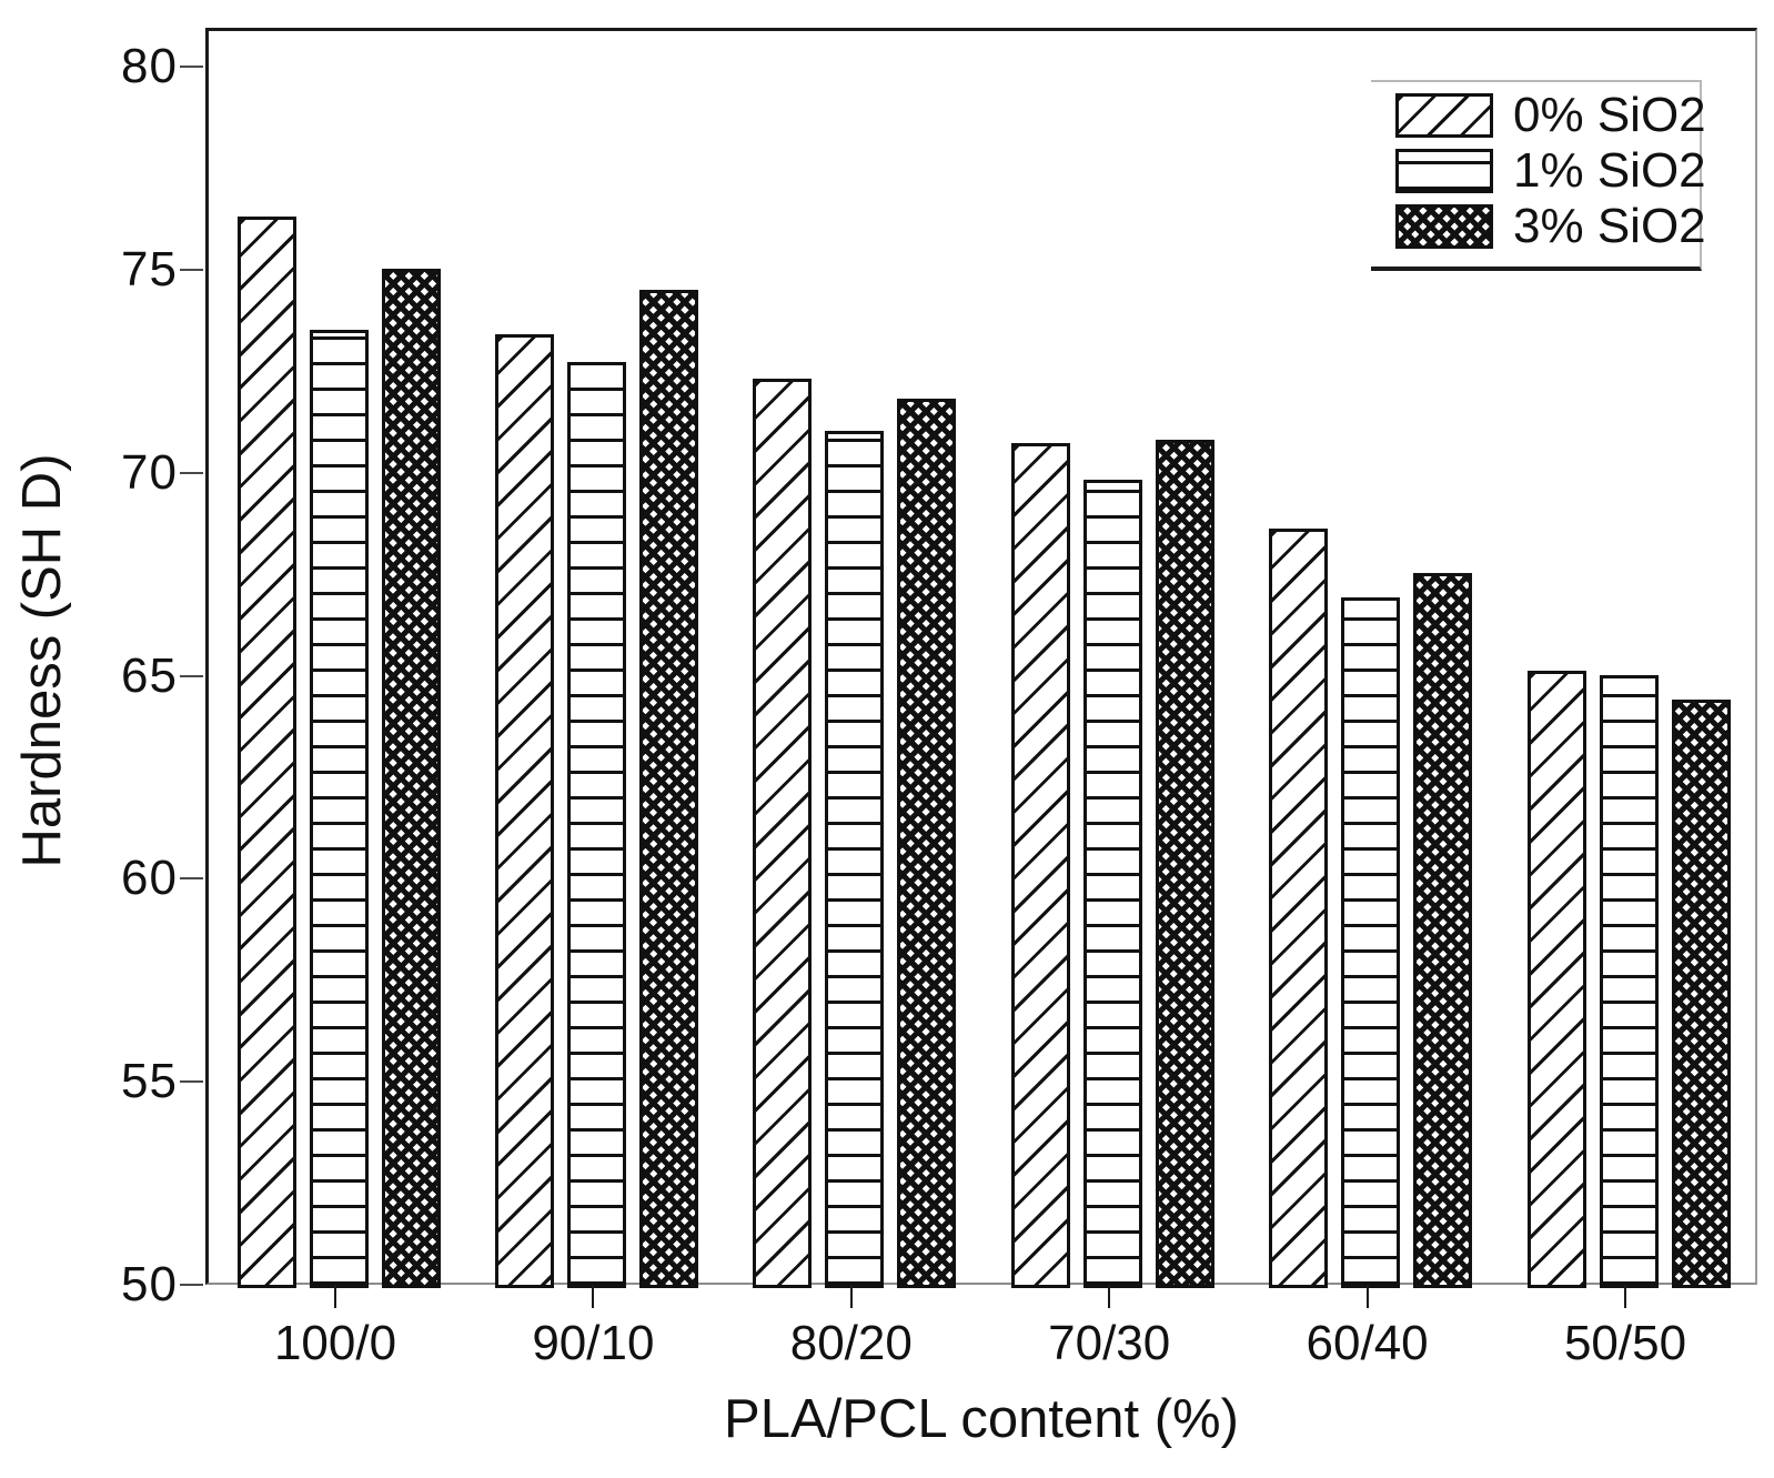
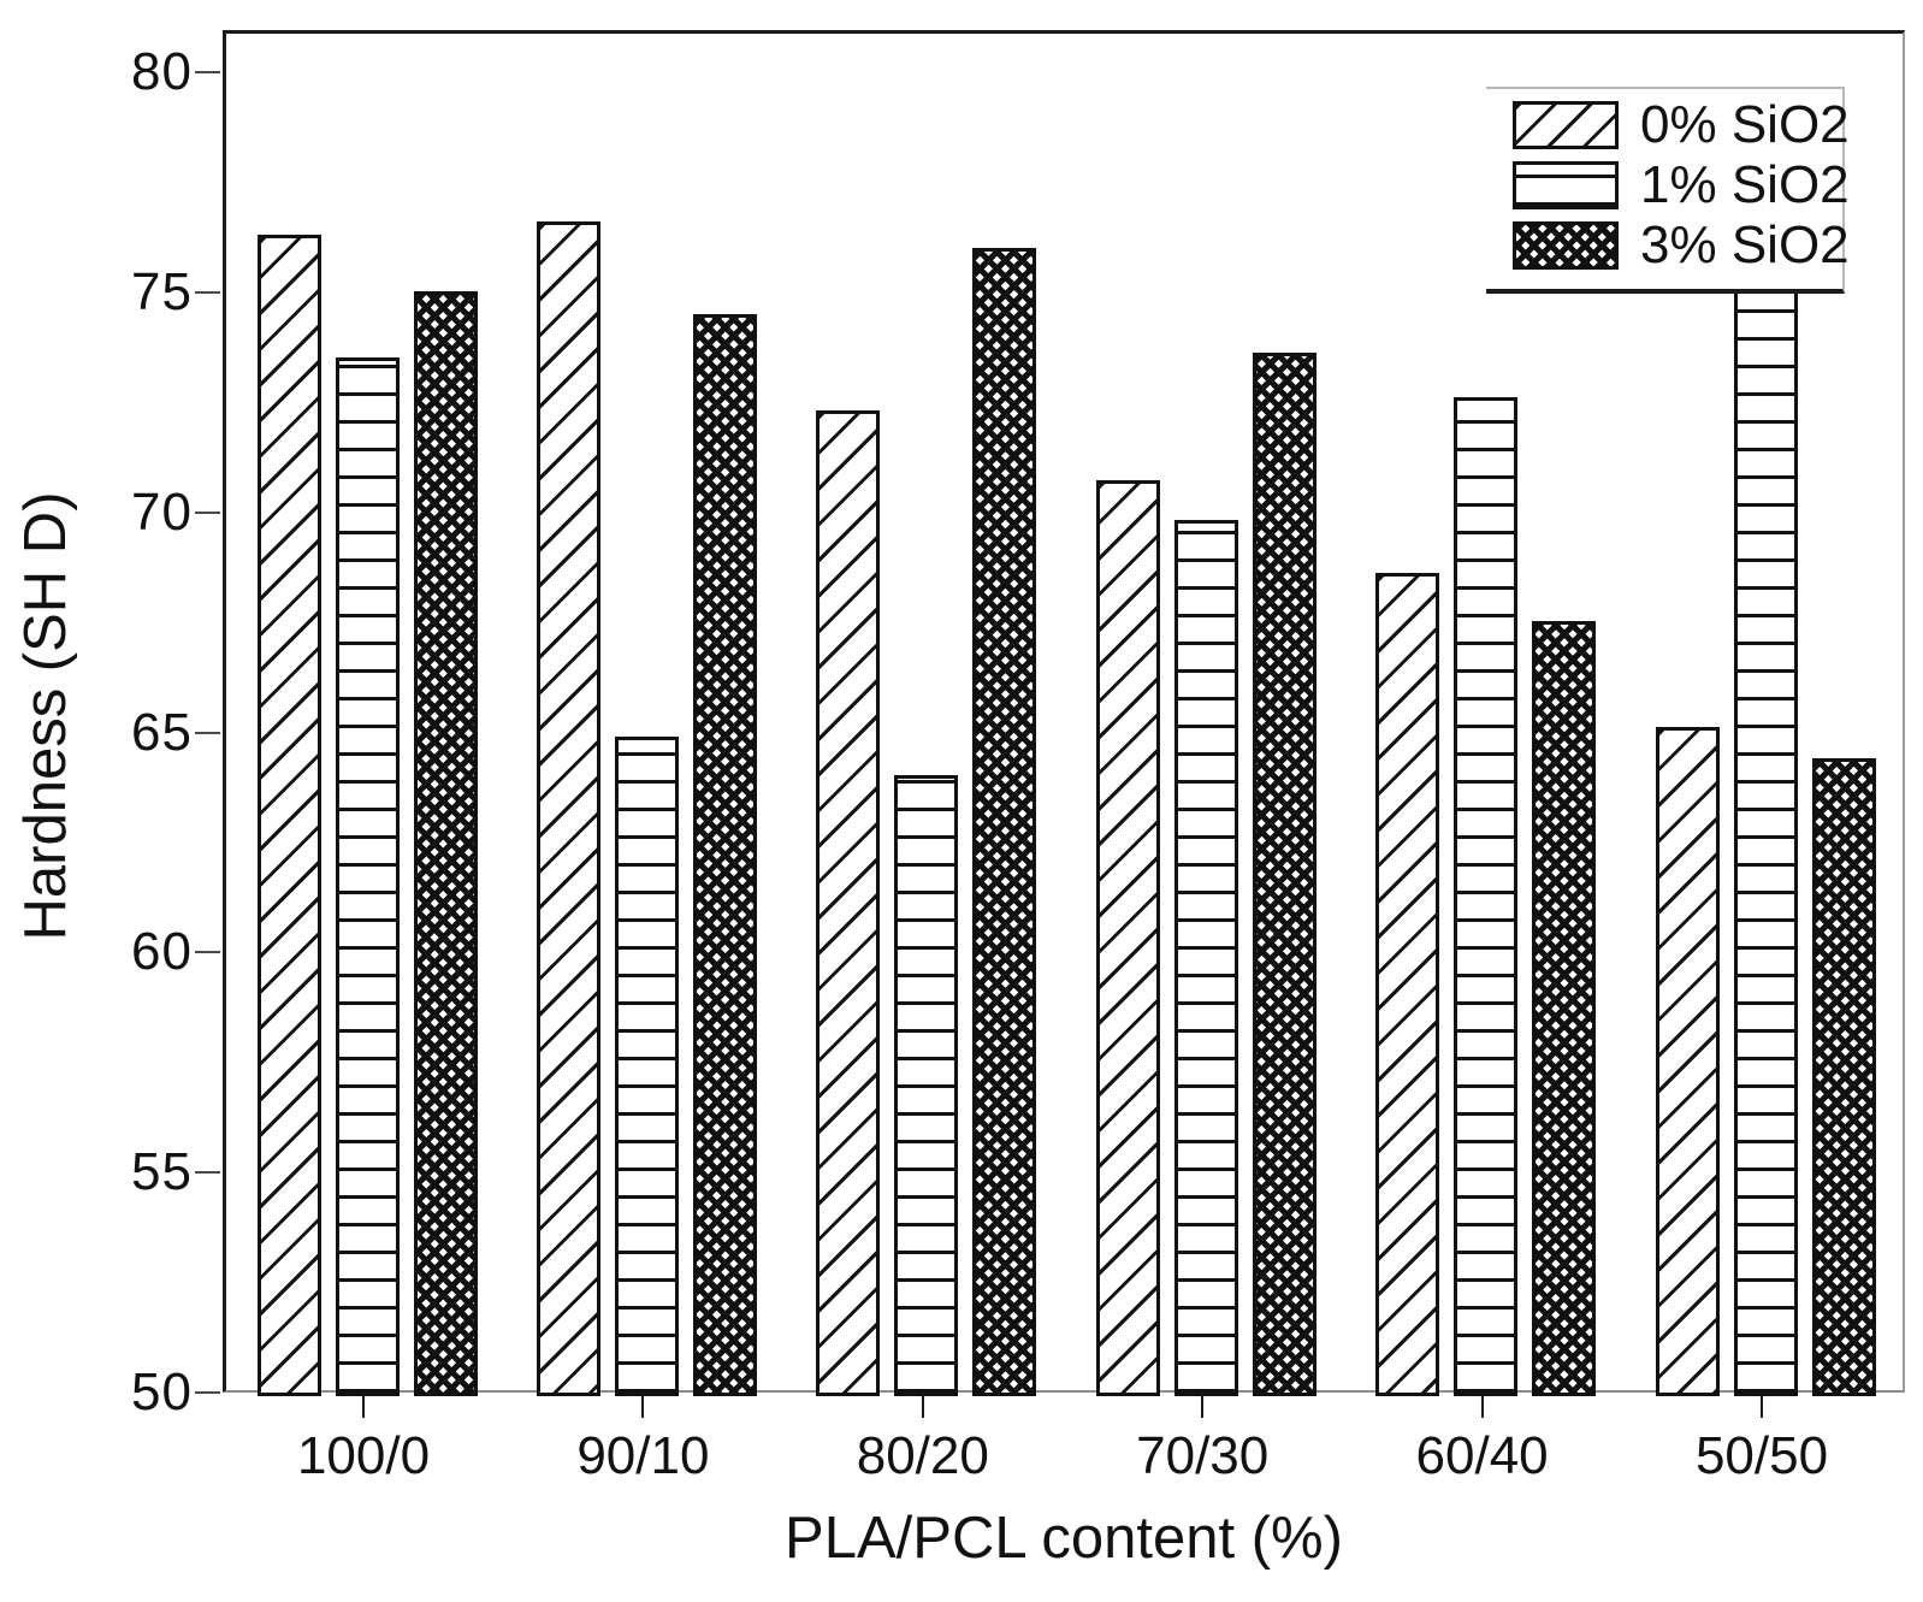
0% SiO2/90/10: 73.5 -> 76.7
1% SiO2/90/10: 72.8 -> 65.0
1% SiO2/80/20: 71.1 -> 64.1
3% SiO2/80/20: 71.9 -> 76.1
3% SiO2/70/30: 70.9 -> 73.7
1% SiO2/60/40: 67.0 -> 72.7
1% SiO2/50/50: 65.1 -> 76.7
